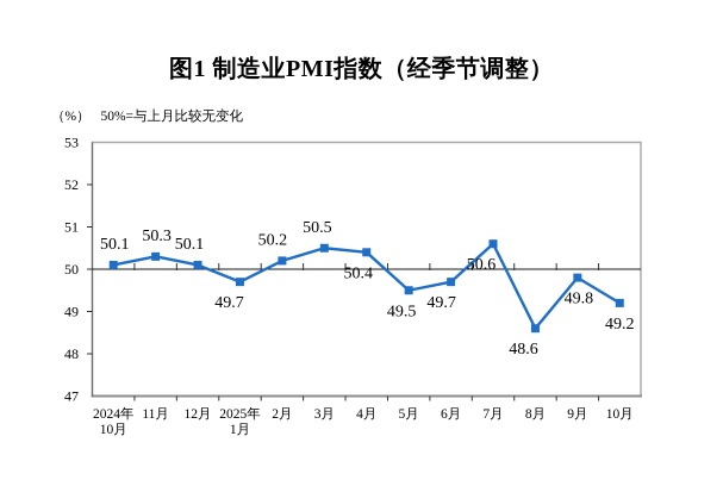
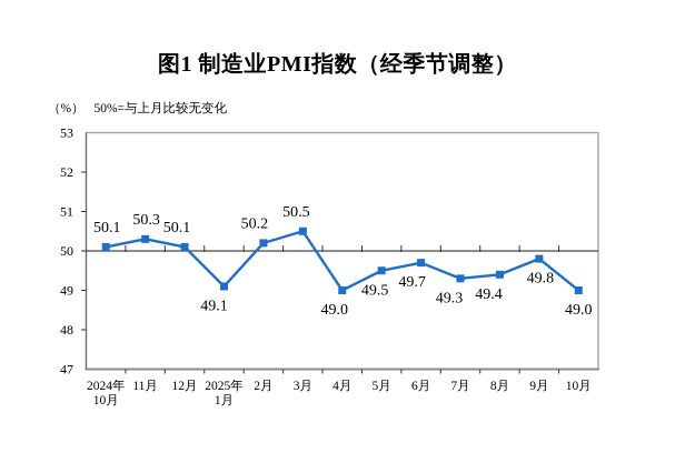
2025年1月: 49.7 -> 49.1
4月: 50.4 -> 49.0
7月: 50.6 -> 49.3
8月: 48.6 -> 49.4
10月: 49.2 -> 49.0
